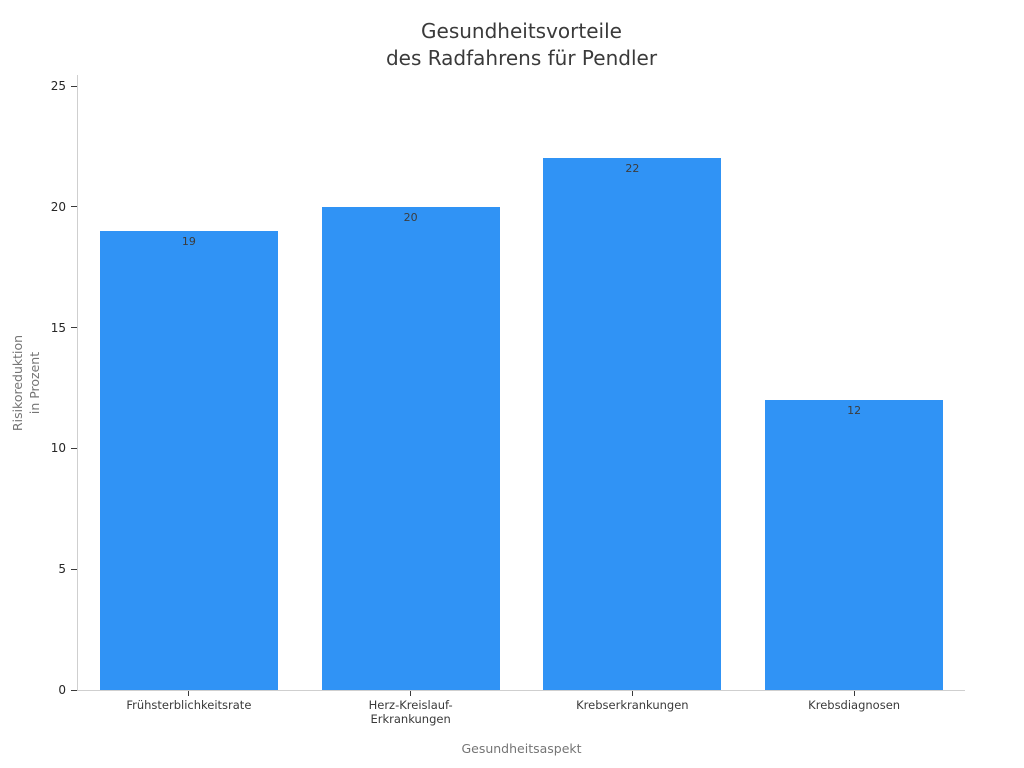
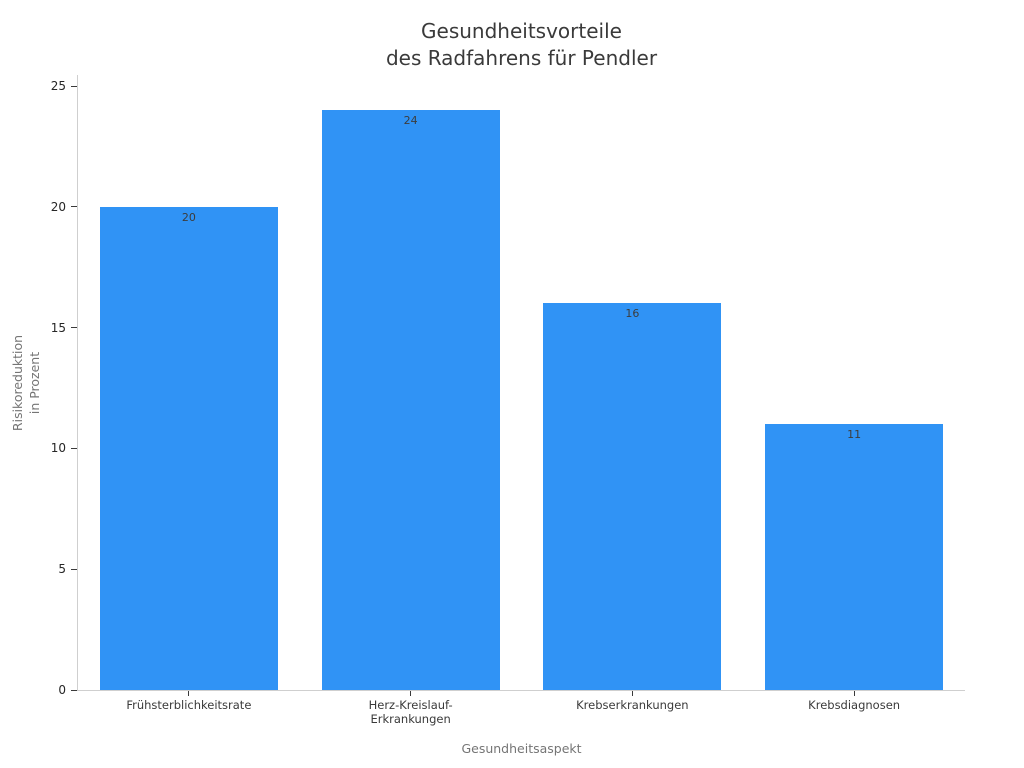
Frühsterblichkeitsrate: 19 -> 20
Herz-Kreislauf- Erkrankungen: 20 -> 24
Krebserkrankungen: 22 -> 16
Krebsdiagnosen: 12 -> 11
